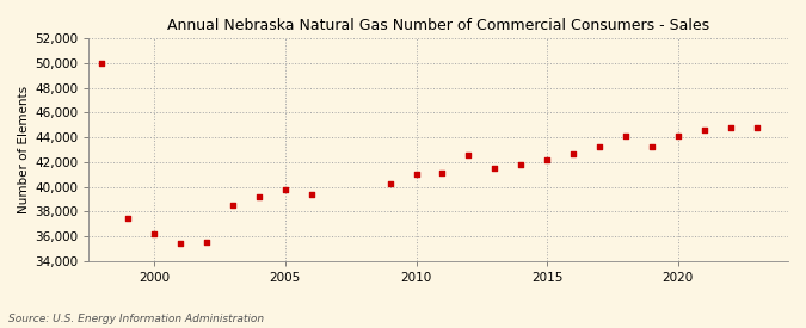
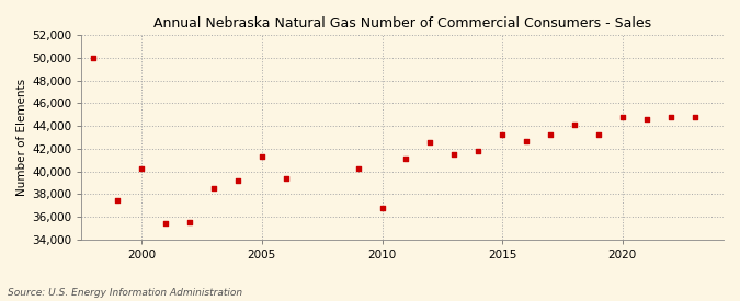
2000: 36,200 -> 40,300
2005: 39,800 -> 41,300
2010: 41,000 -> 36,800
2015: 42,200 -> 43,200
2020: 44,100 -> 44,800
